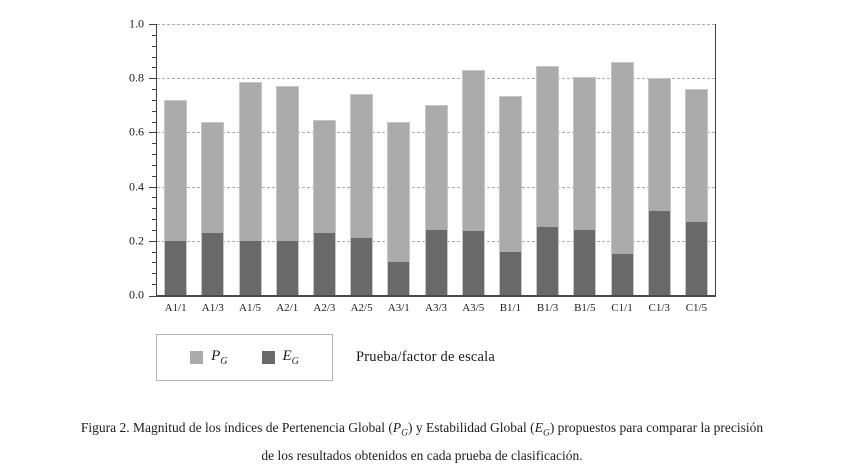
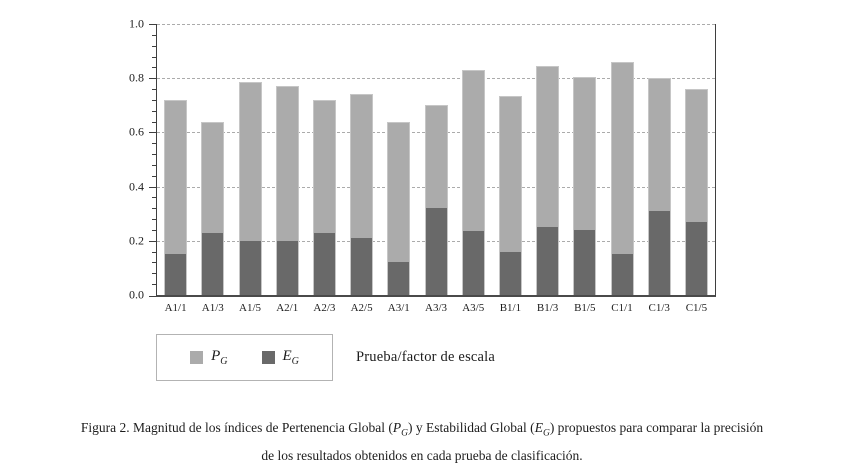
EG/A1/1: 0.20 -> 0.15
PG/A2/3: 0.65 -> 0.72
EG/A3/3: 0.24 -> 0.32
